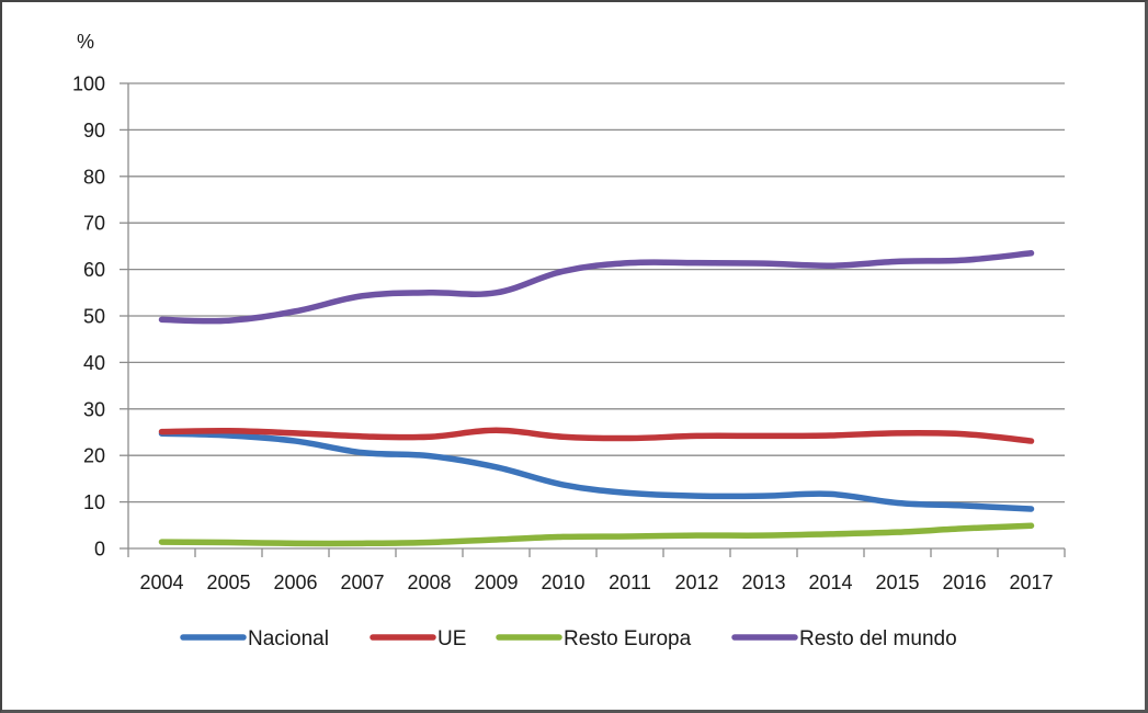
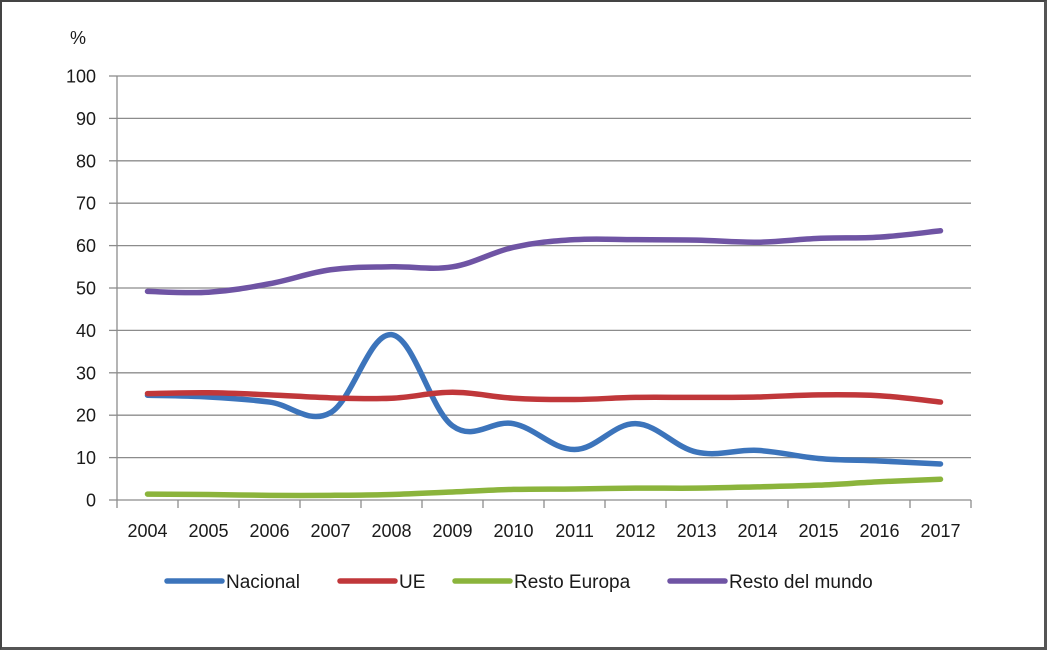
Nacional/2008: 20 -> 39
Nacional/2010: 14 -> 18
Nacional/2012: 11 -> 18
